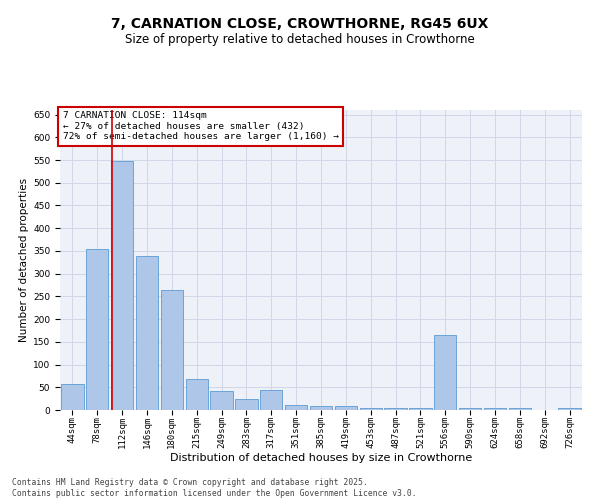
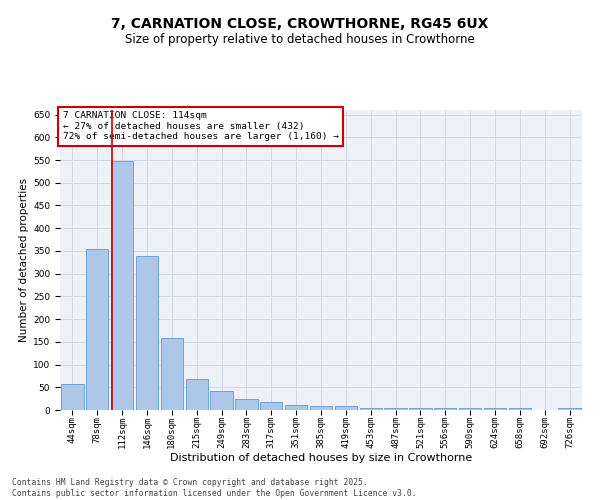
180sqm: 265 -> 158
317sqm: 45 -> 18
556sqm: 165 -> 4
